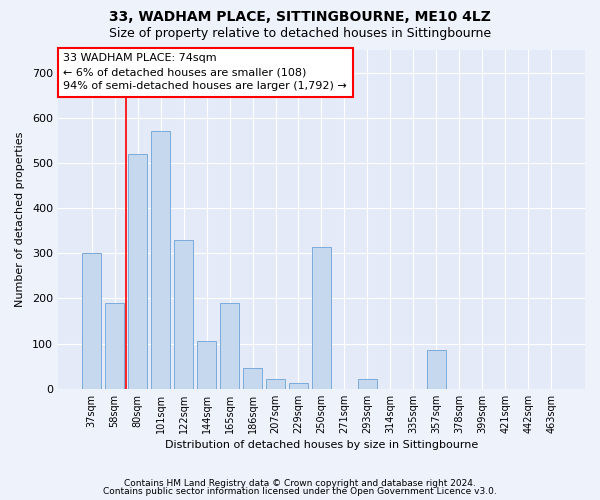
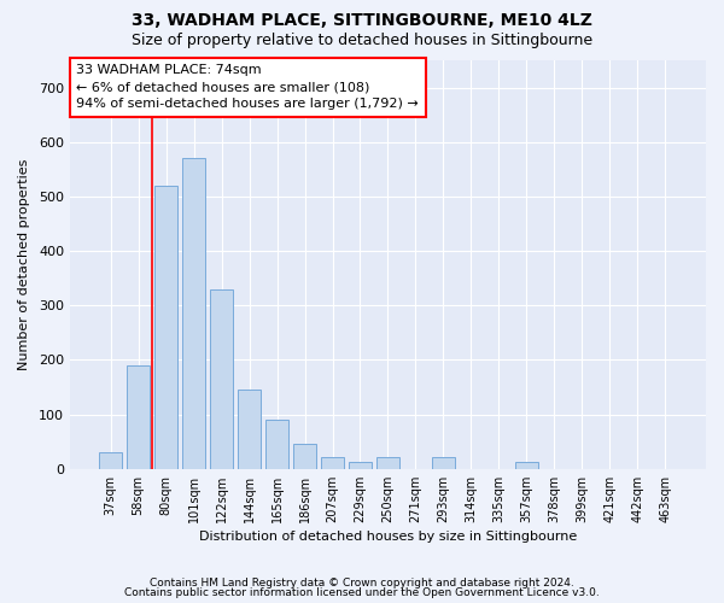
37sqm: 300 -> 30
144sqm: 105 -> 145
165sqm: 190 -> 90
250sqm: 315 -> 22
357sqm: 85 -> 12
